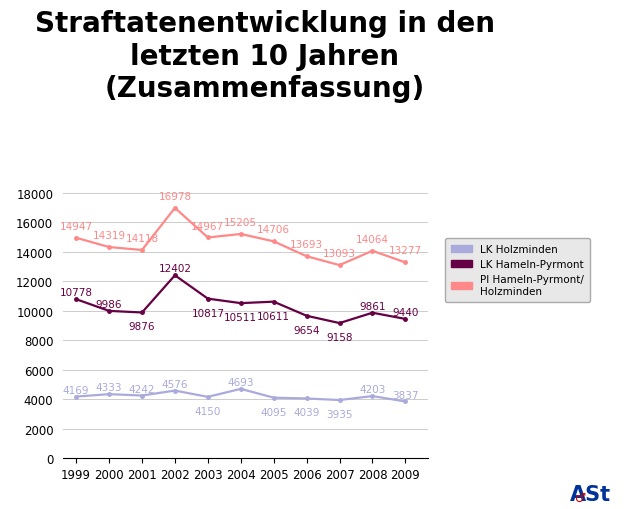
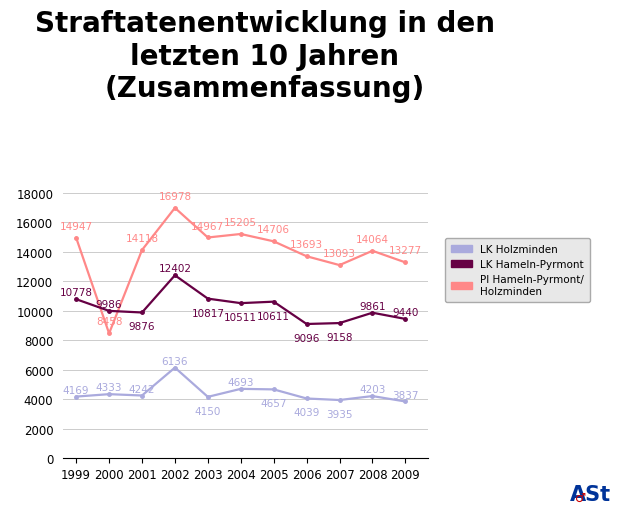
PI Hameln-Pyrmont/ Holzminden/2000: 14319 -> 8458
LK Holzminden/2002: 4576 -> 6136
LK Holzminden/2005: 4095 -> 4657
LK Hameln-Pyrmont/2006: 9654 -> 9096
